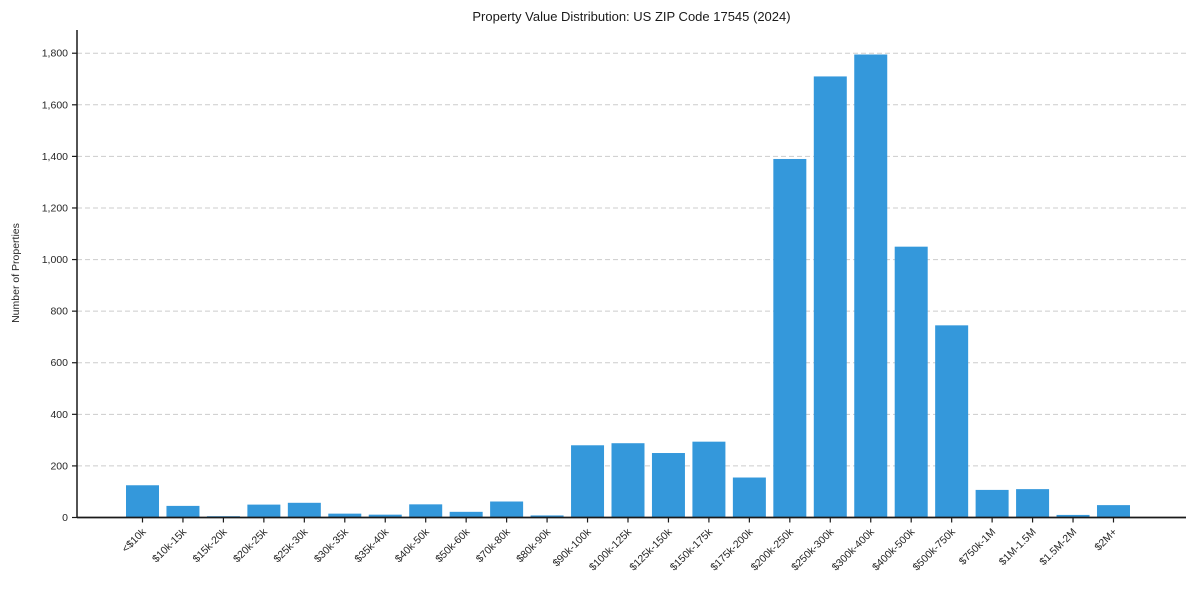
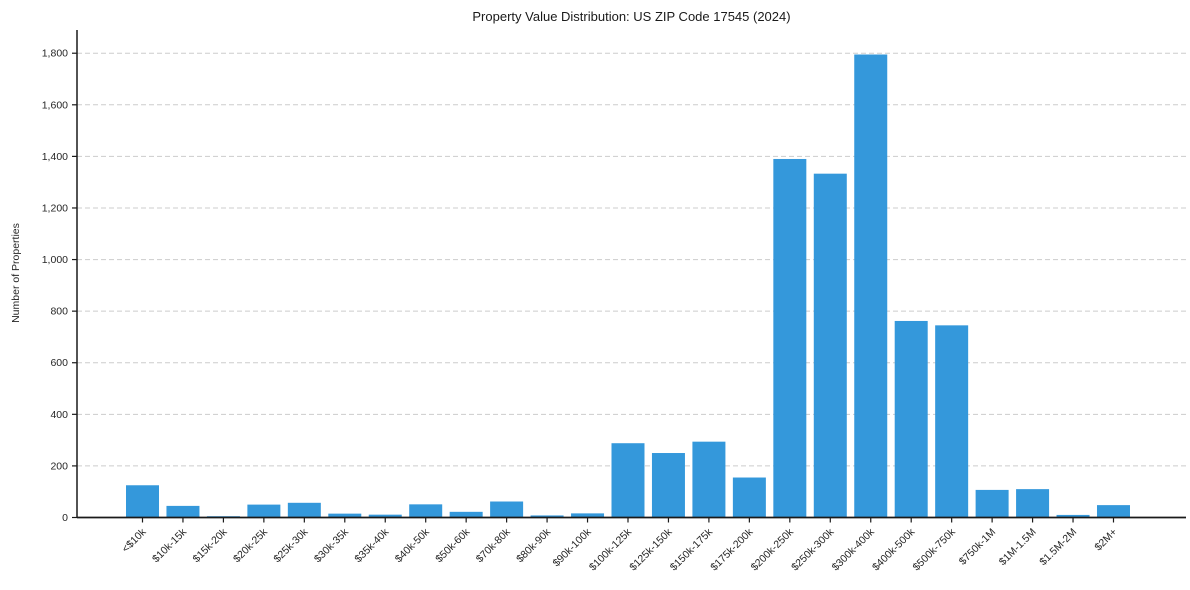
$90k-100k: 280 -> 20
$250k-300k: 1710 -> 1330
$400k-500k: 1050 -> 760
